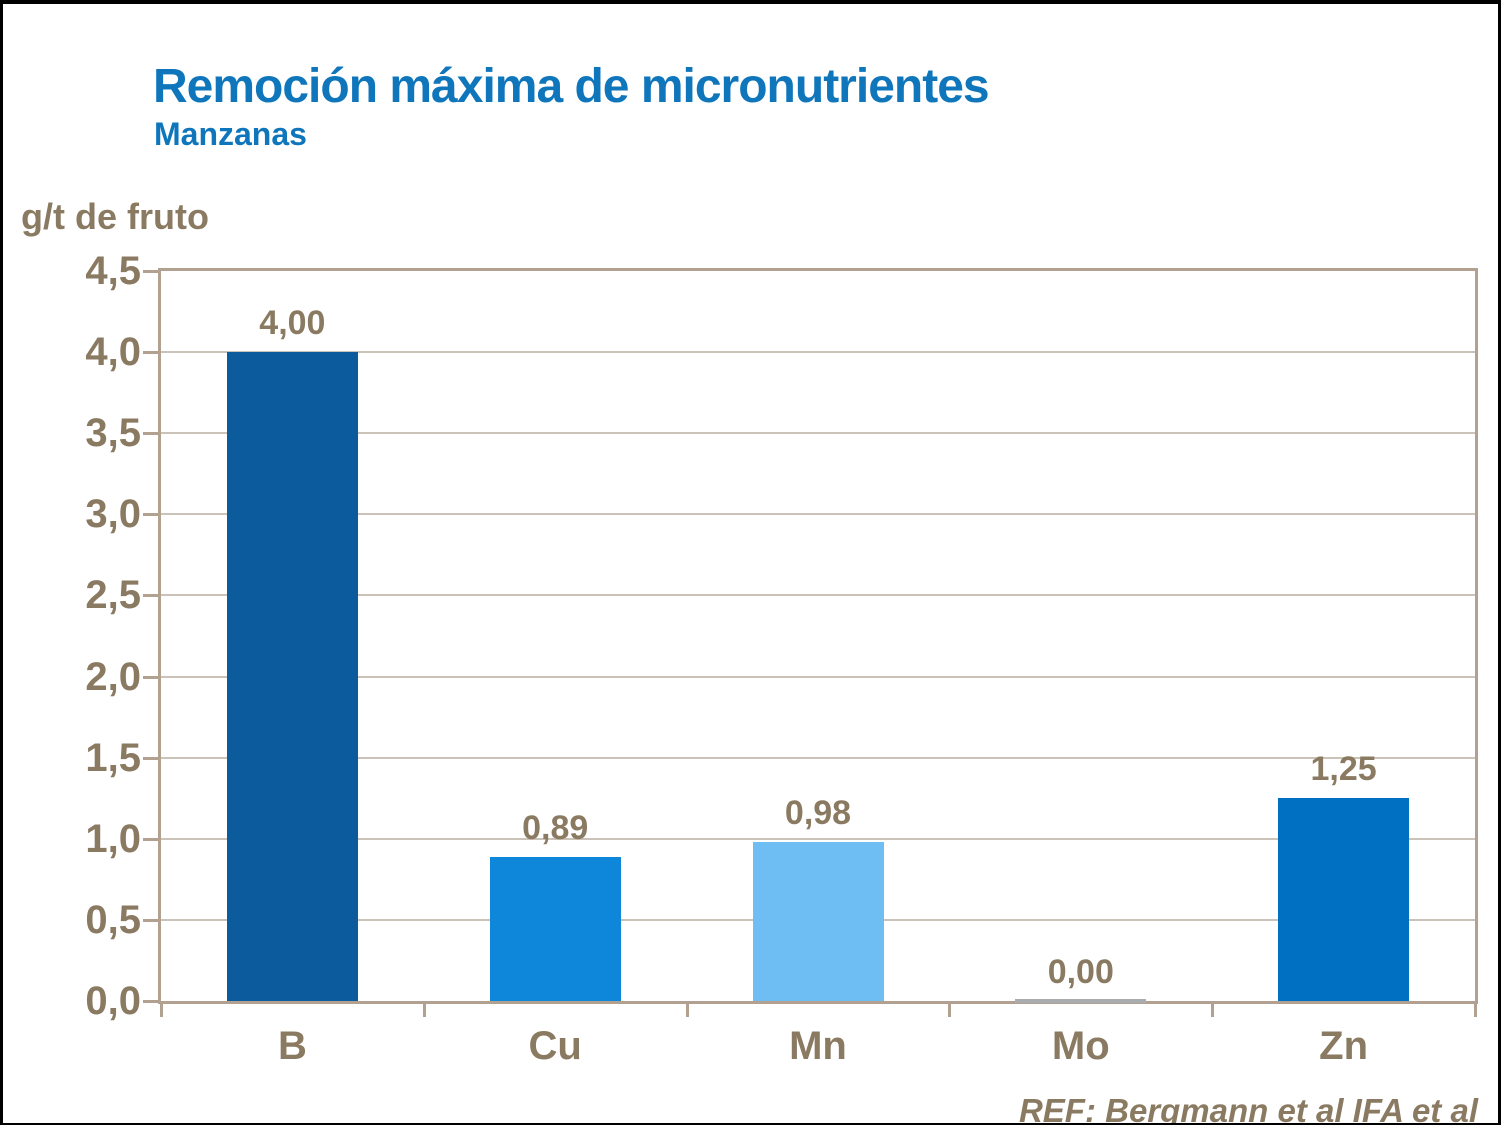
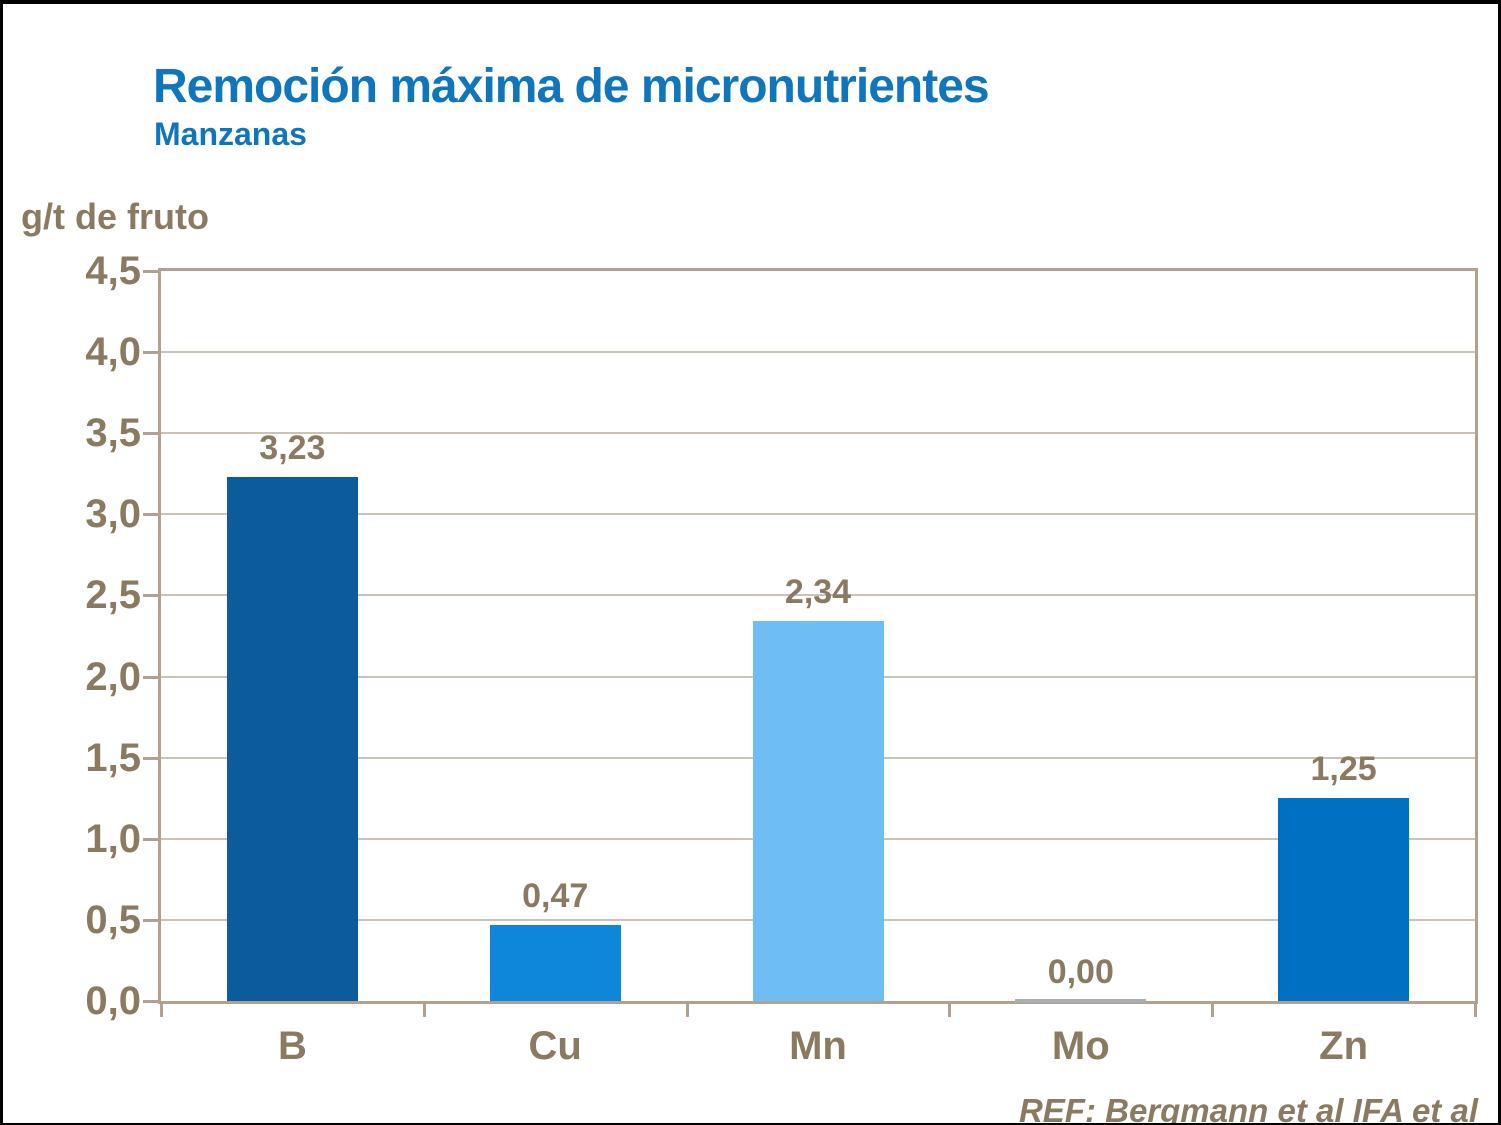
B: 4,00 -> 3,23
Cu: 0,89 -> 0,47
Mn: 0,98 -> 2,34
